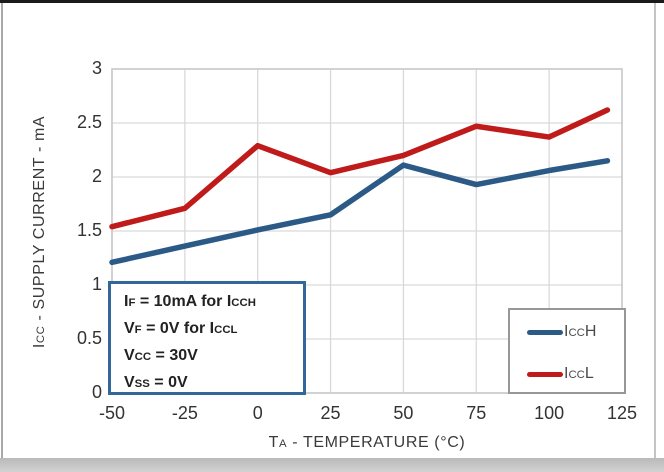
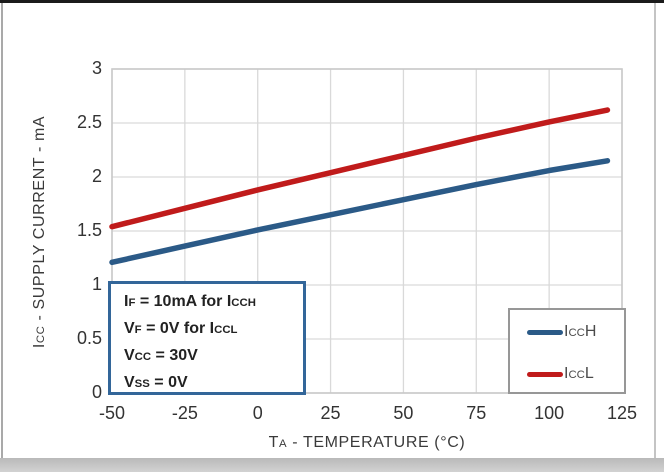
ICCL/0: 2.29 -> 1.88
ICCH/50: 2.11 -> 1.79
ICCL/75: 2.47 -> 2.36
ICCL/100: 2.37 -> 2.51
